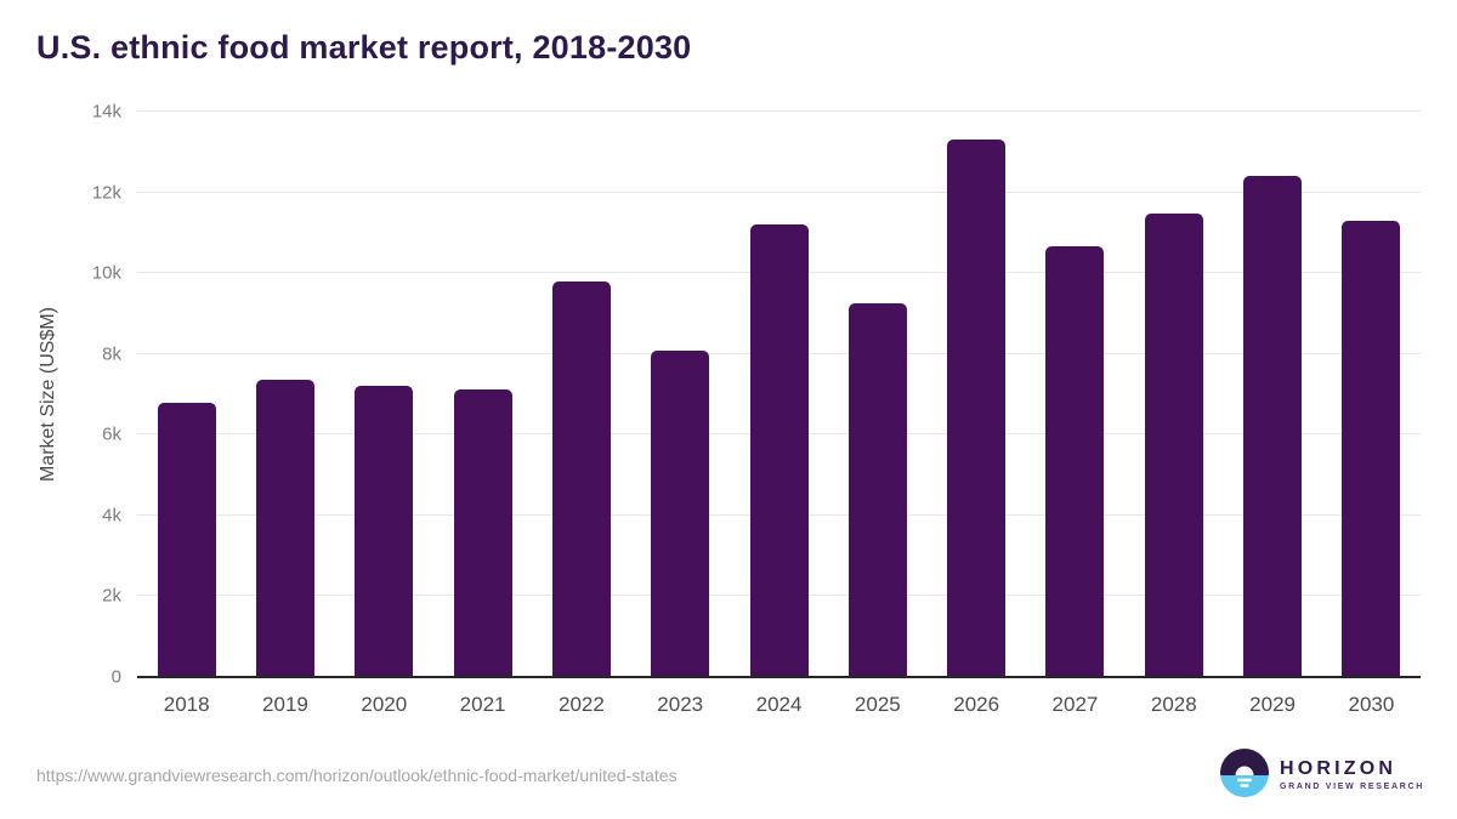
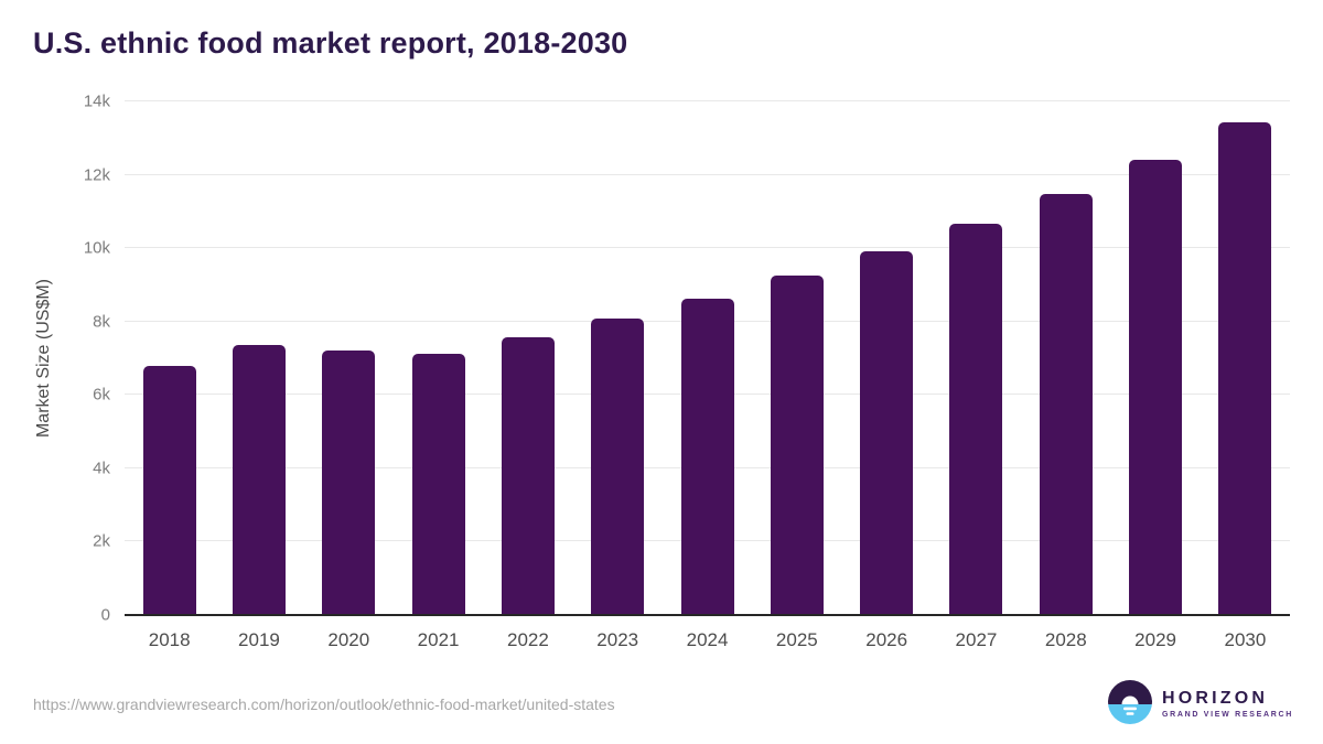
2022: 9.8k -> 7.6k
2024: 11.2k -> 8.6k
2026: 13.3k -> 9.9k
2030: 11.3k -> 13.4k
